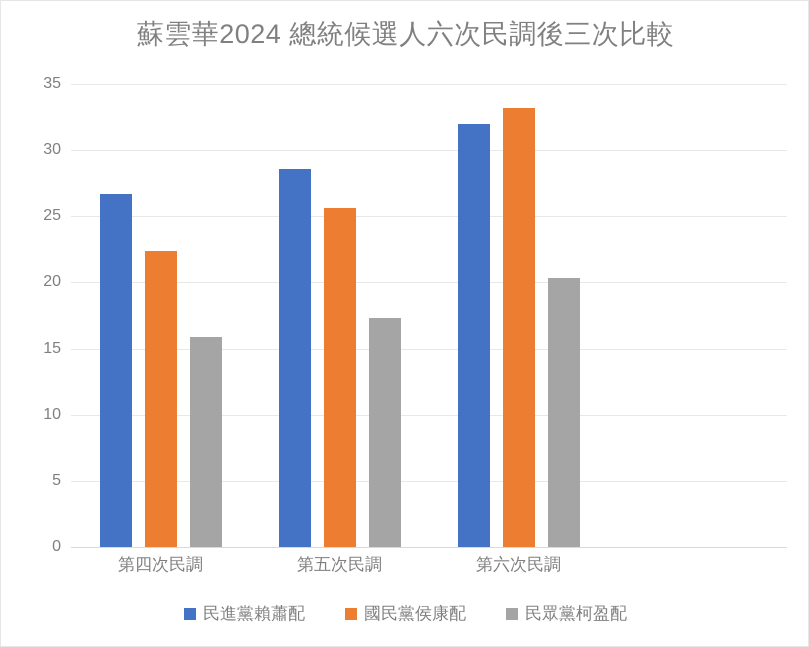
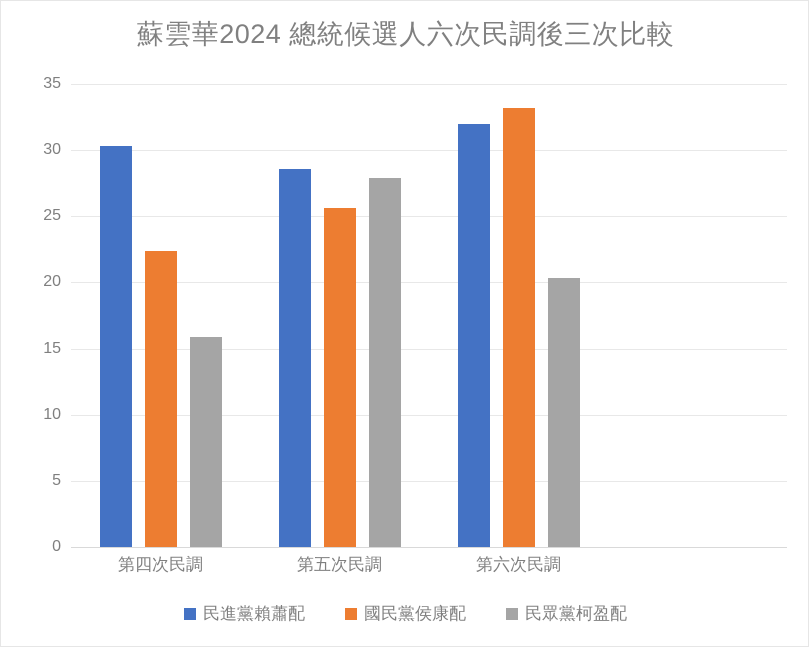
民進黨賴蕭配/第四次民調: 26.7 -> 30.3
民眾黨柯盈配/第五次民調: 17.3 -> 27.9
